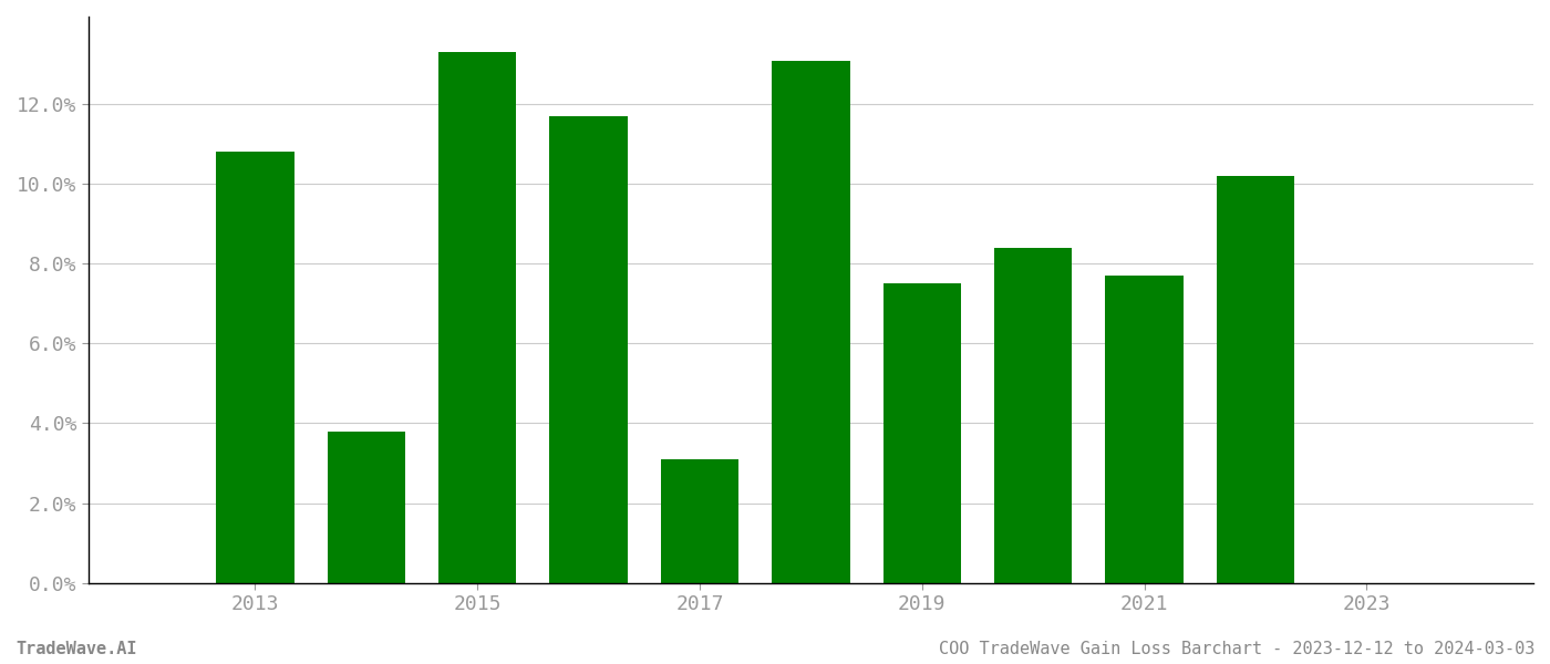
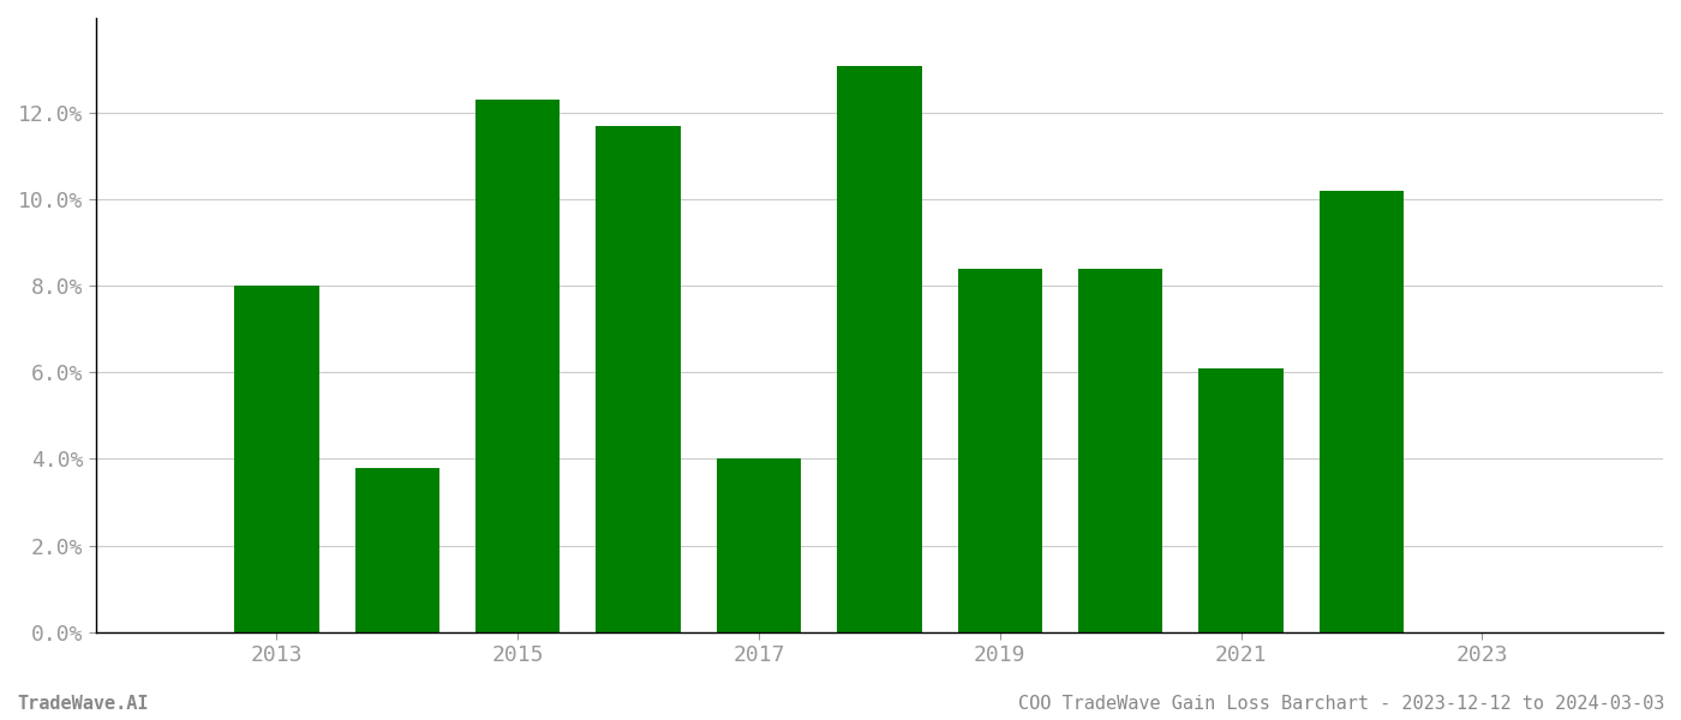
2013: 10.8% -> 8.0%
2015: 13.3% -> 12.3%
2017: 3.1% -> 4.0%
2019: 7.5% -> 8.4%
2021: 7.7% -> 6.1%
